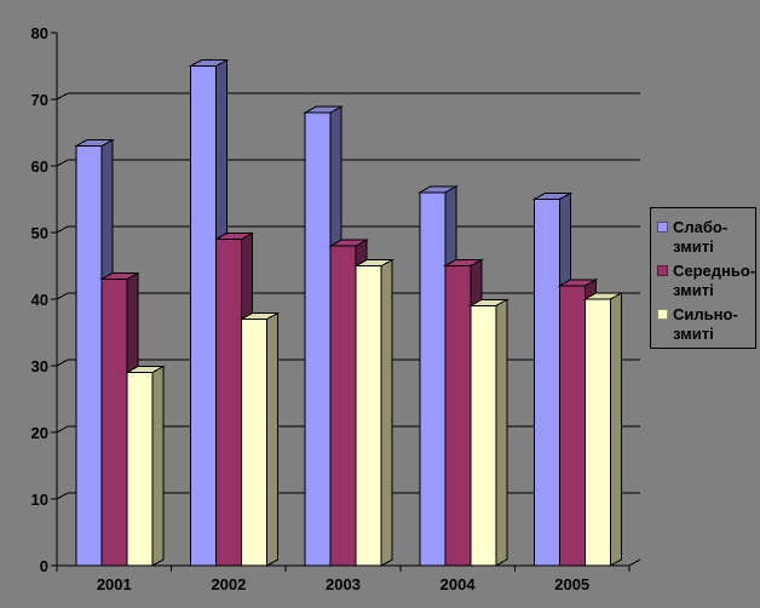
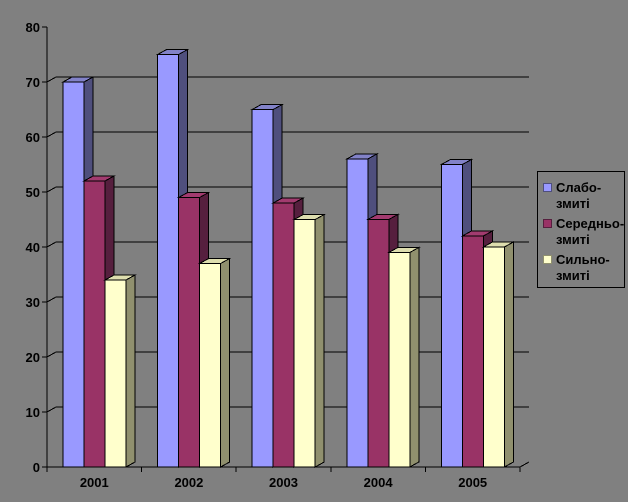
Слабо-змиті/2001: 63 -> 70
Середньо-змиті/2001: 43 -> 52
Сильно-змиті/2001: 29 -> 34
Слабо-змиті/2003: 68 -> 65
